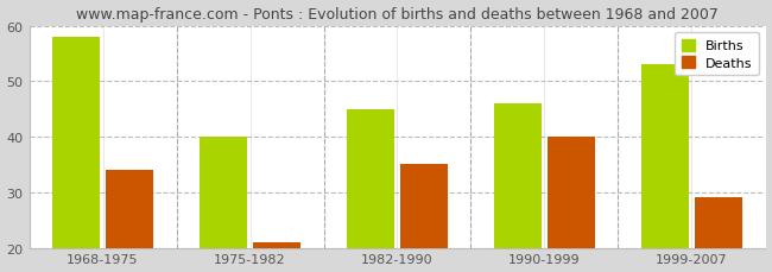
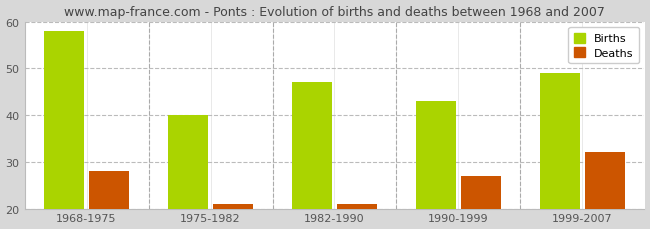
Deaths/1968-1975: 34 -> 28
Births/1982-1990: 45 -> 47
Deaths/1982-1990: 35 -> 21
Births/1990-1999: 46 -> 43
Deaths/1990-1999: 40 -> 27
Births/1999-2007: 53 -> 49
Deaths/1999-2007: 29 -> 32
